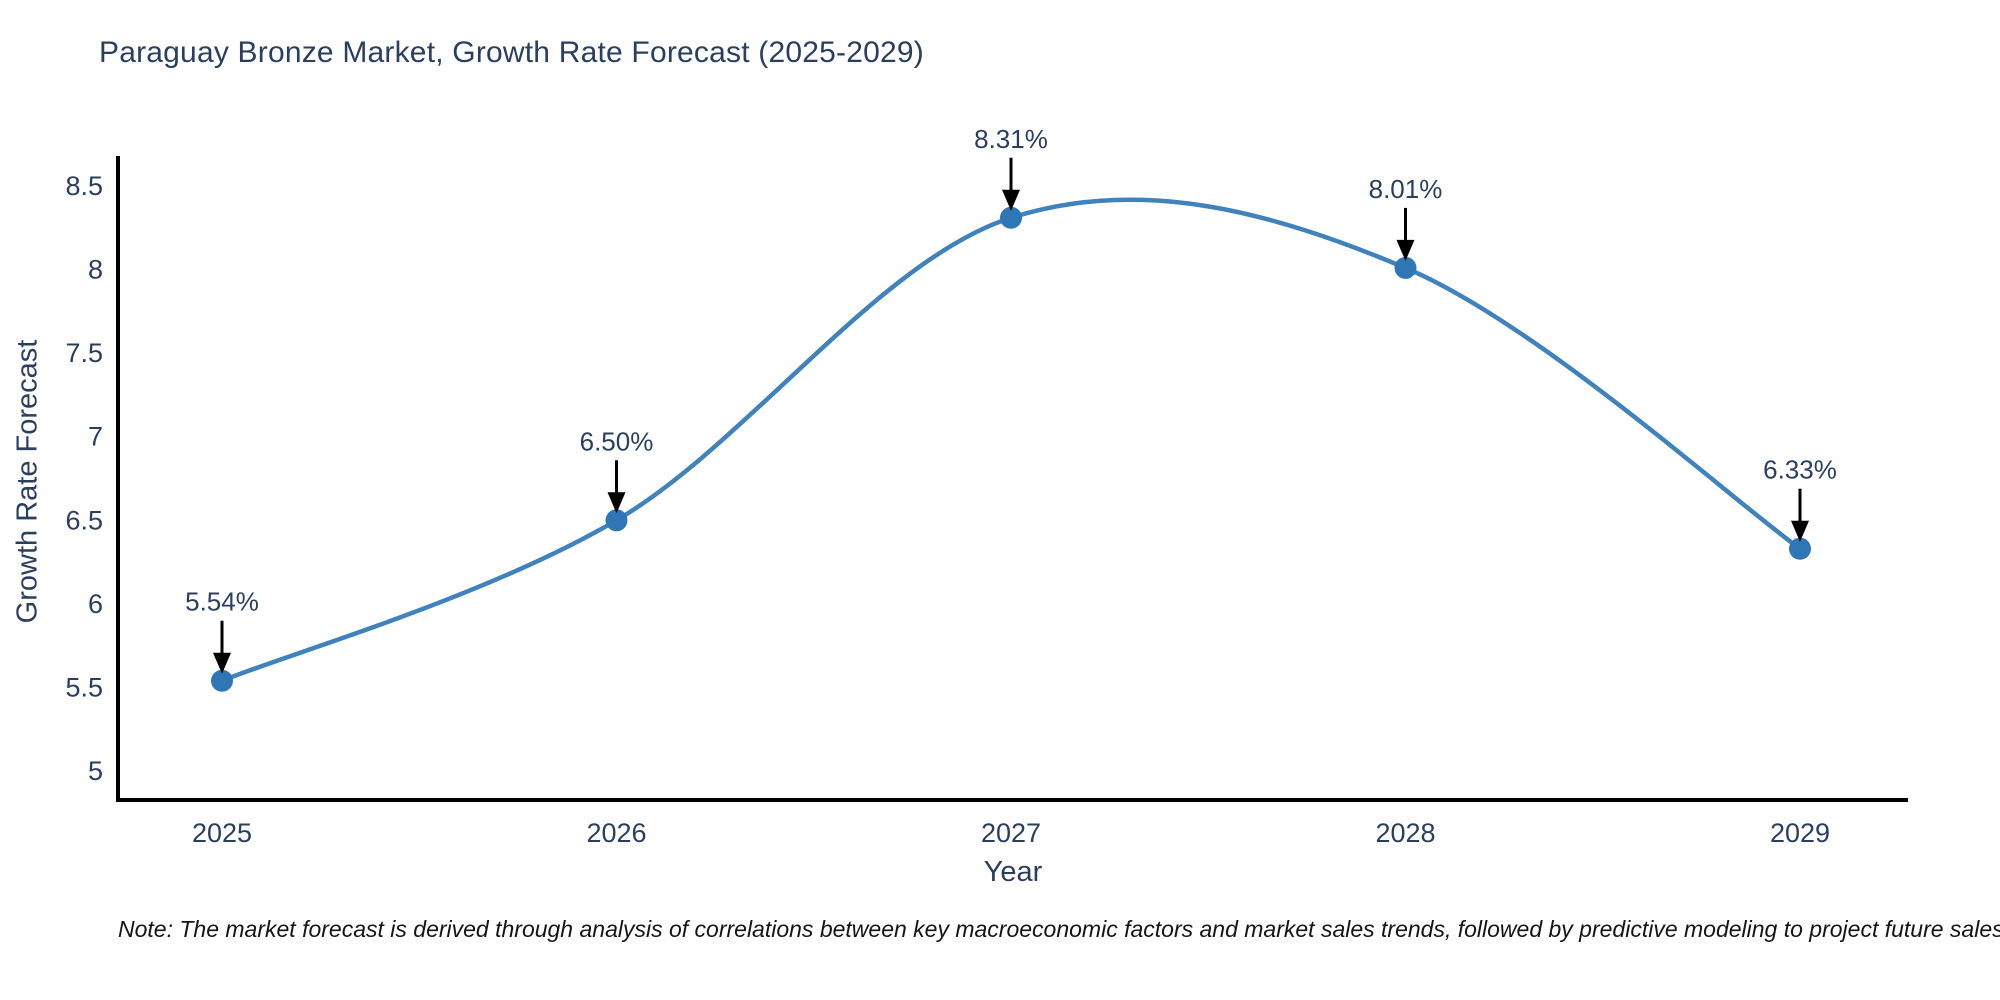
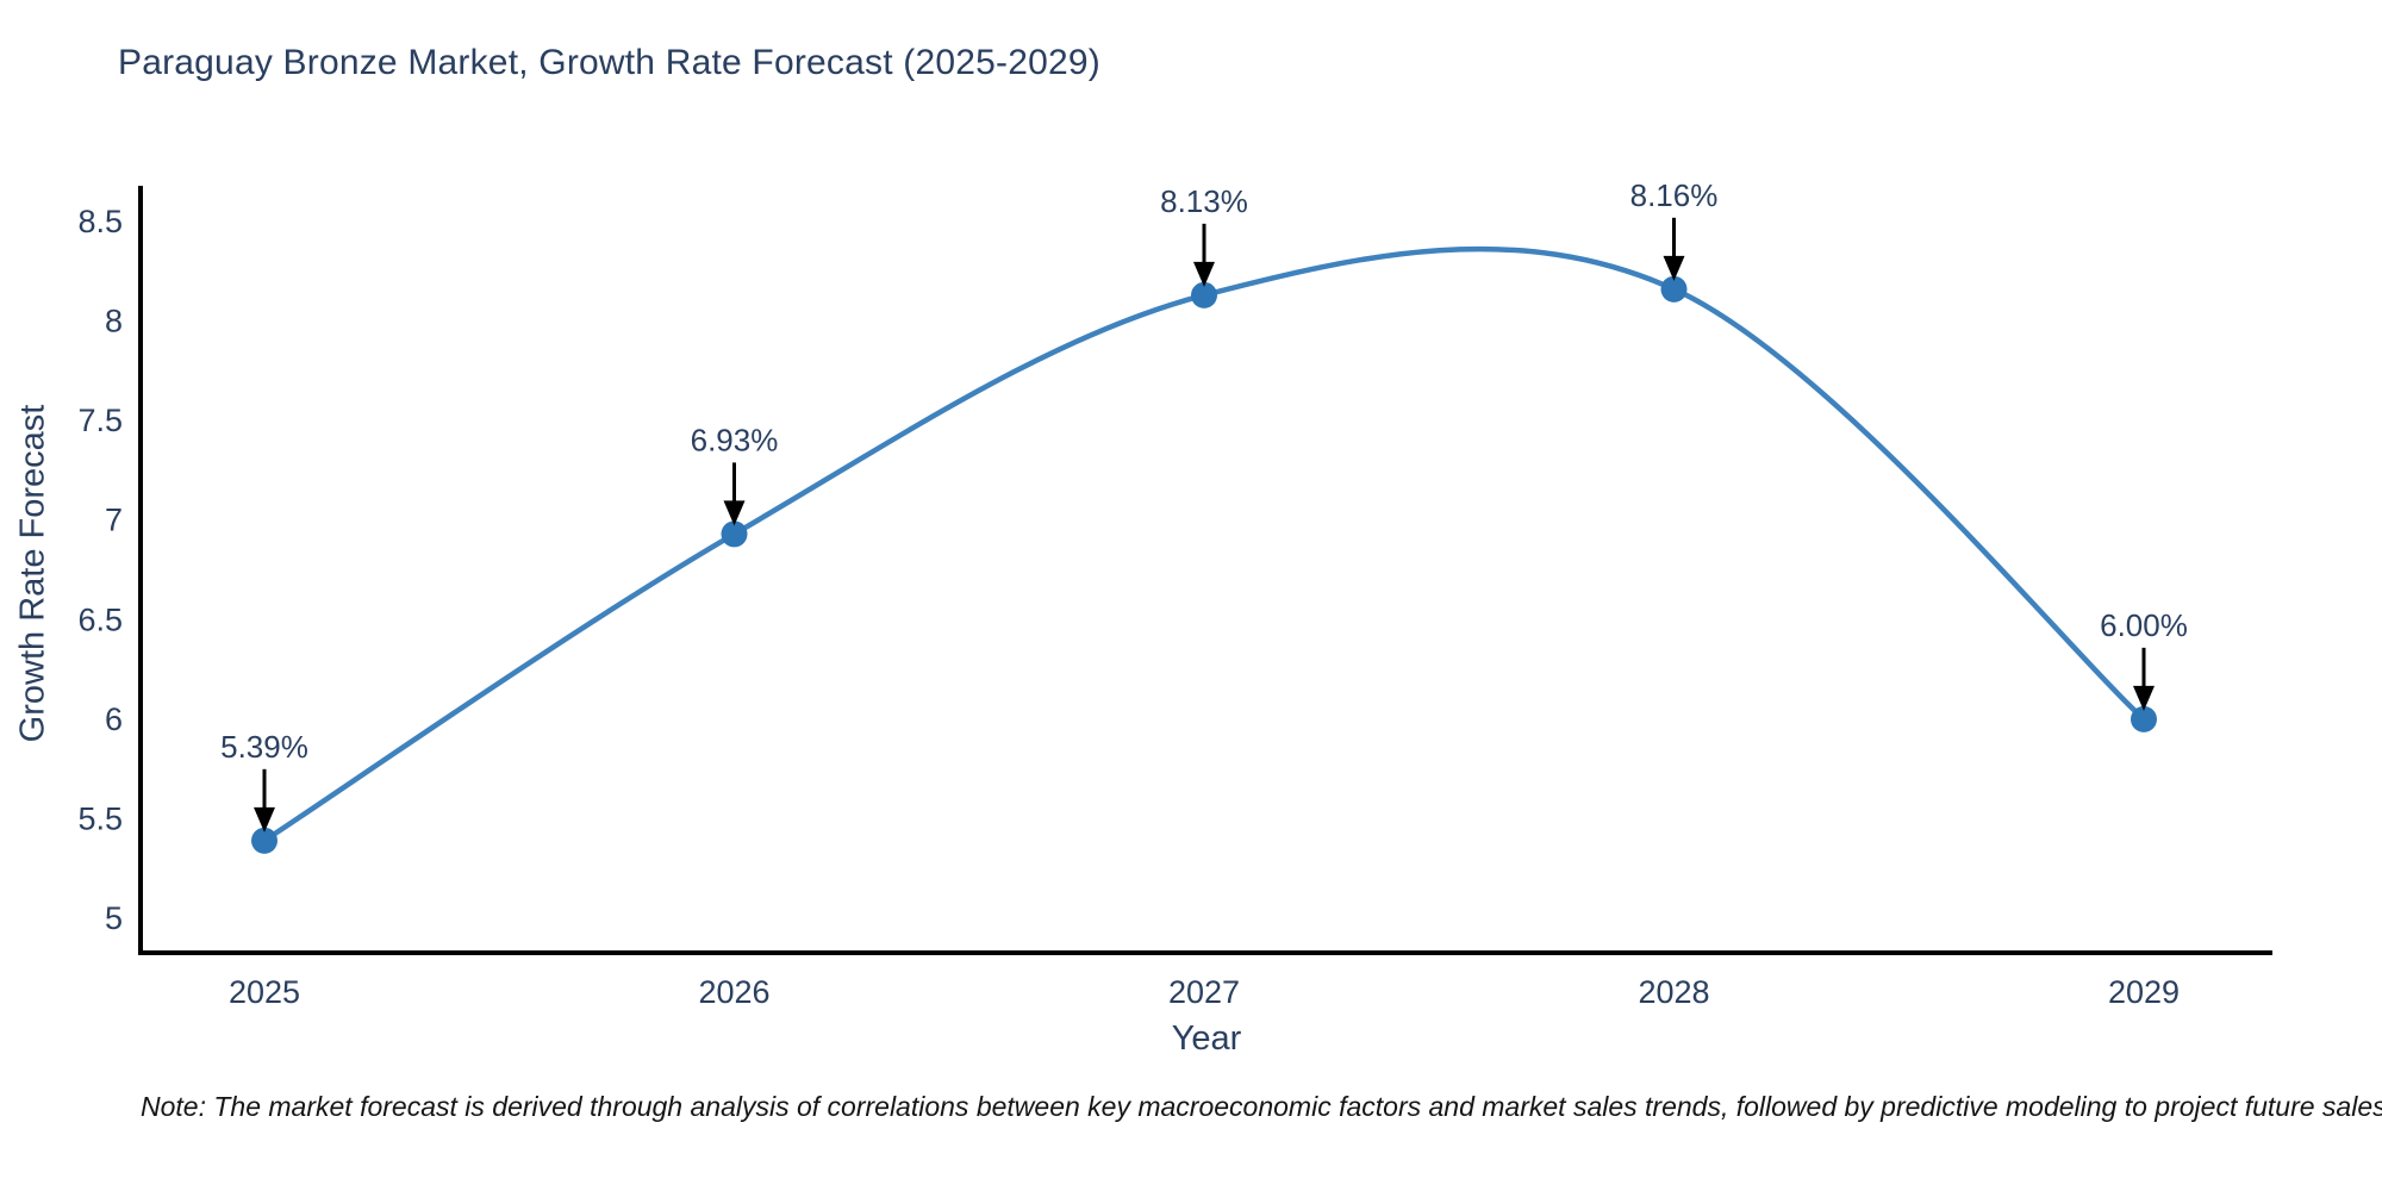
2025: 5.54% -> 5.39%
2026: 6.50% -> 6.93%
2027: 8.31% -> 8.13%
2028: 8.01% -> 8.16%
2029: 6.33% -> 6.00%
